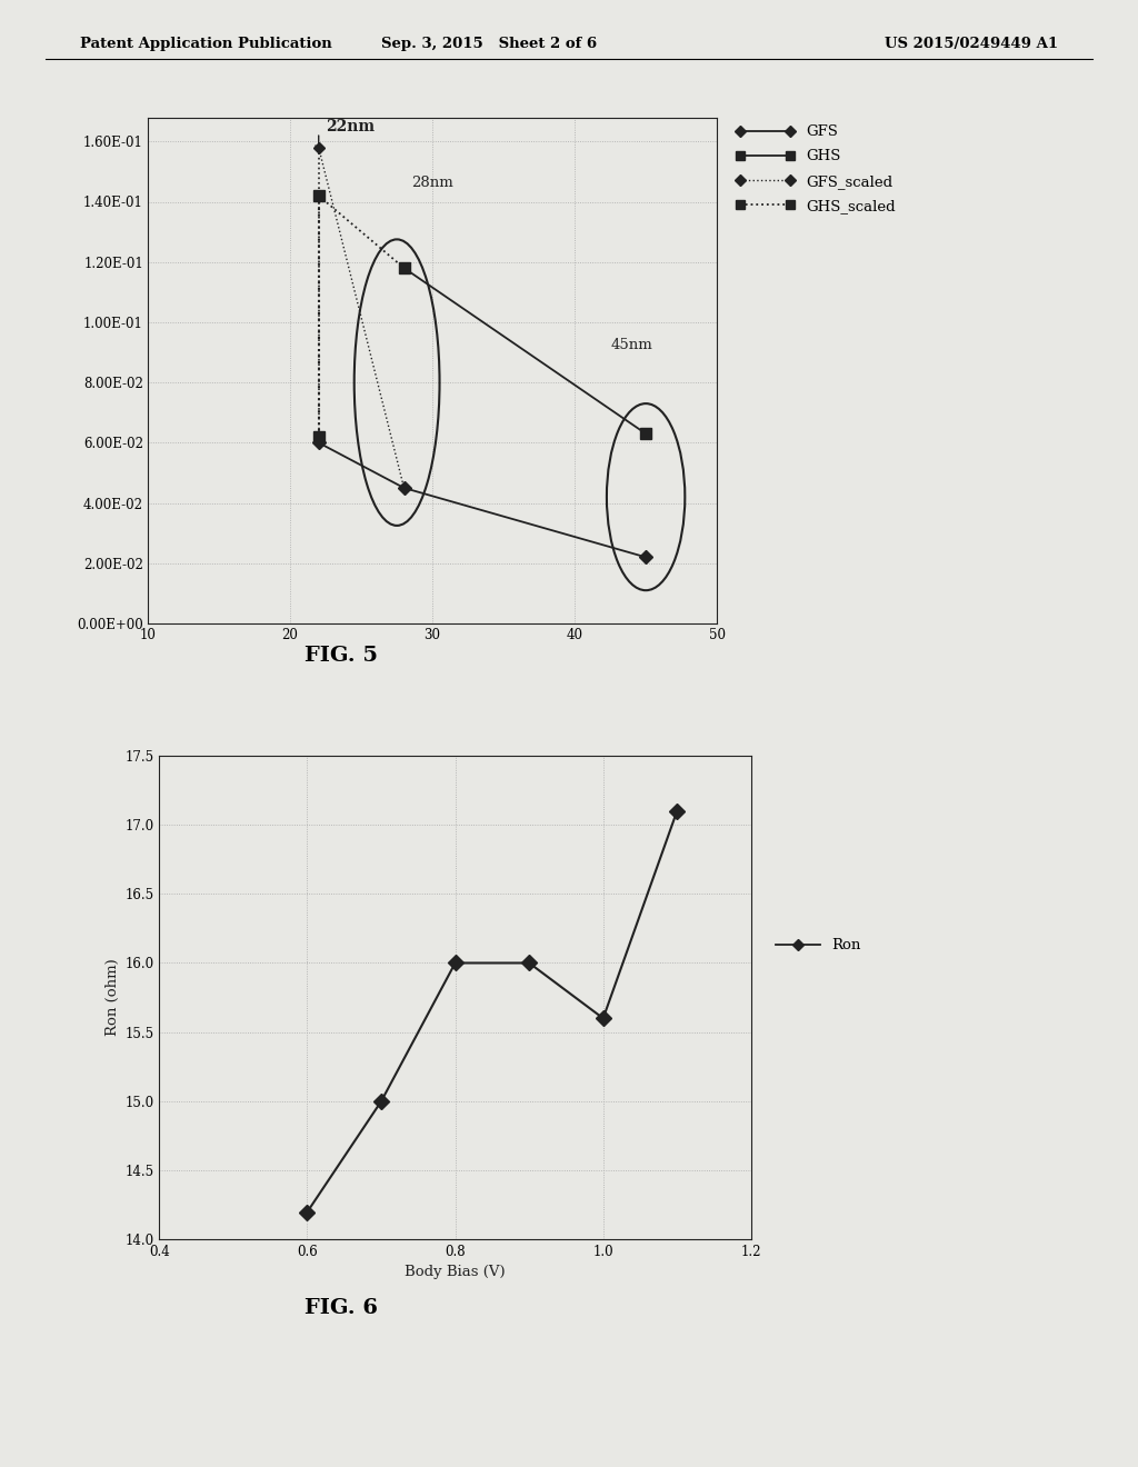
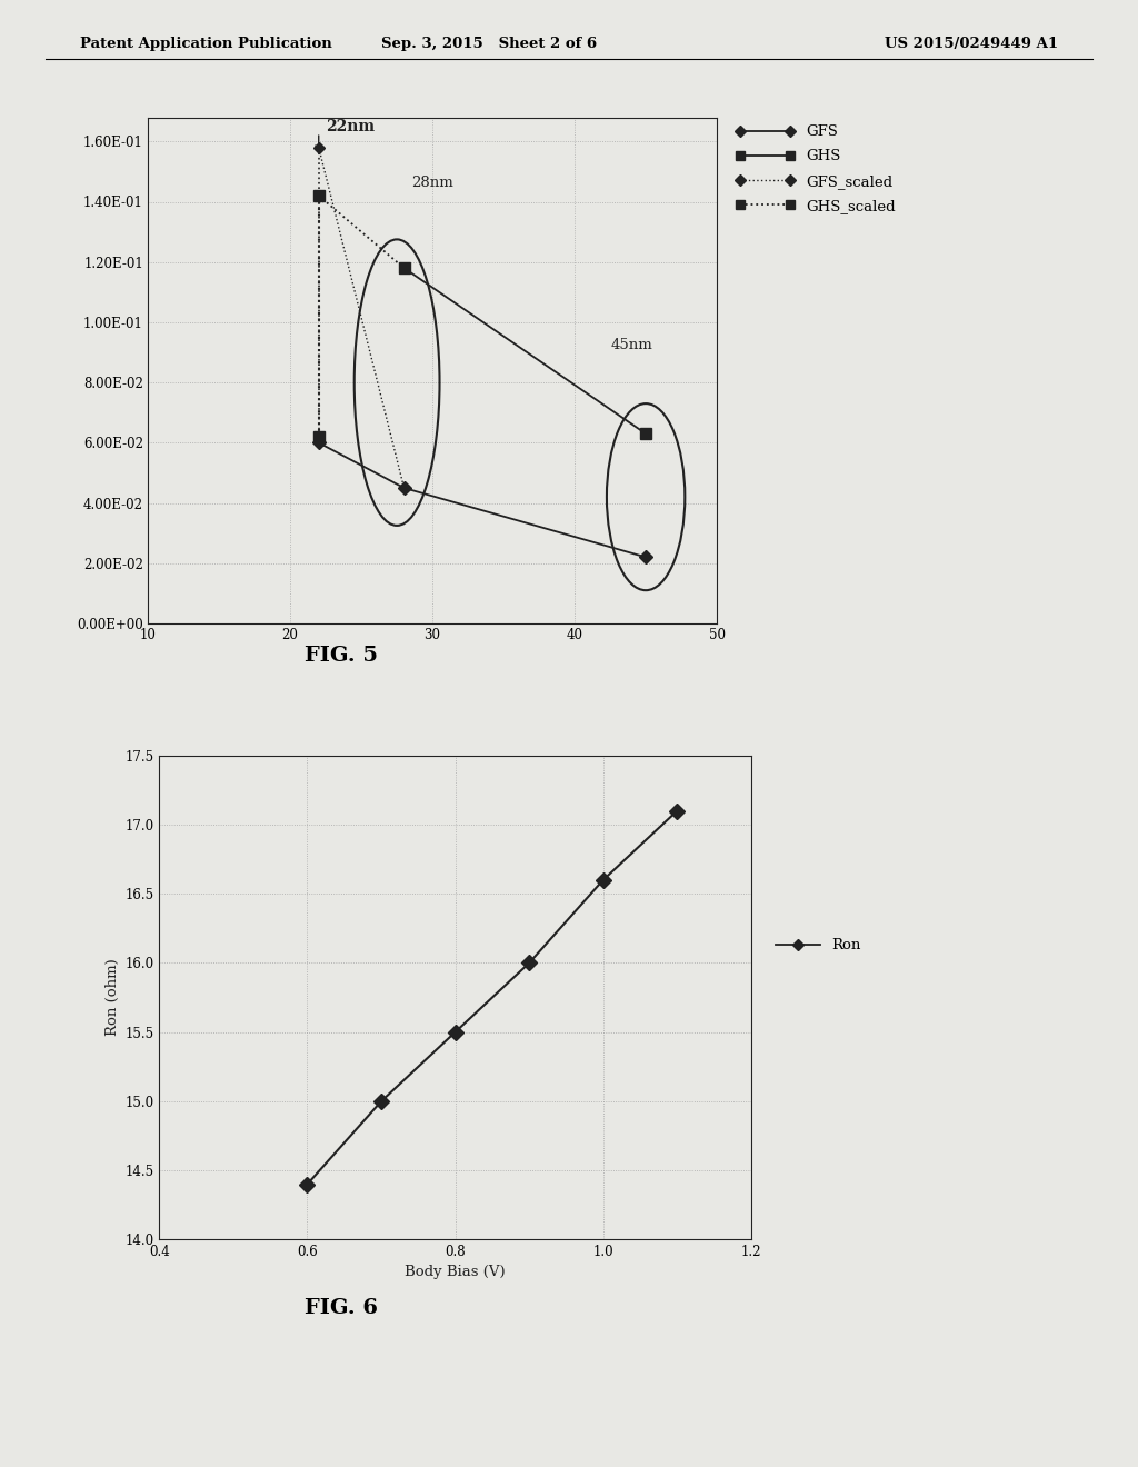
0.6: 14.2 -> 14.4
0.8: 16.0 -> 15.5
1.0: 15.6 -> 16.6
